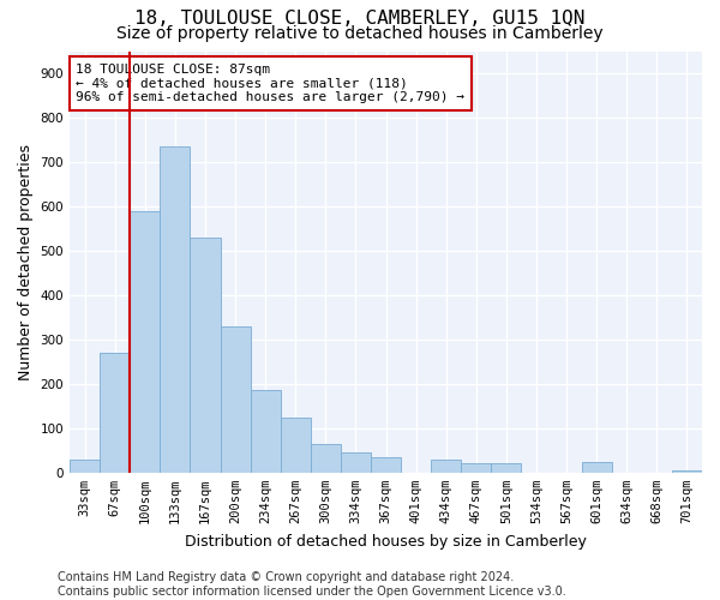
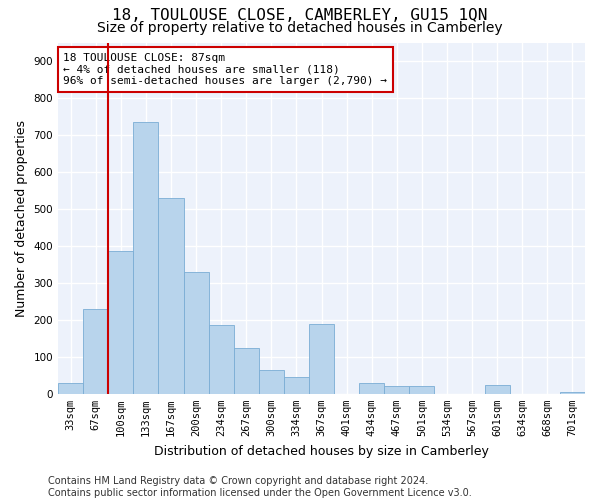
67sqm: 270 -> 230
100sqm: 590 -> 385
367sqm: 35 -> 190
